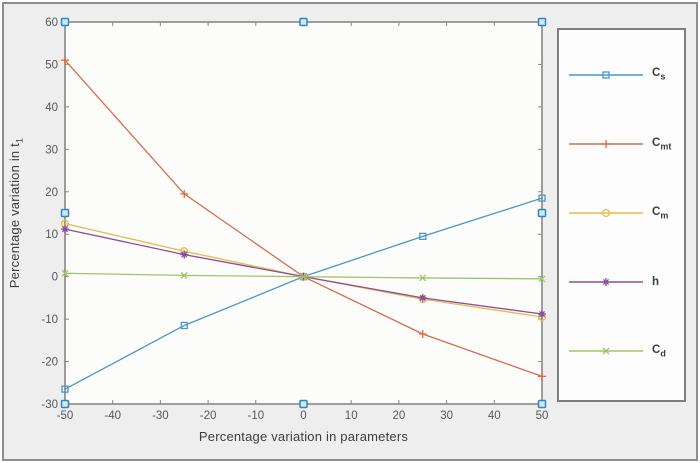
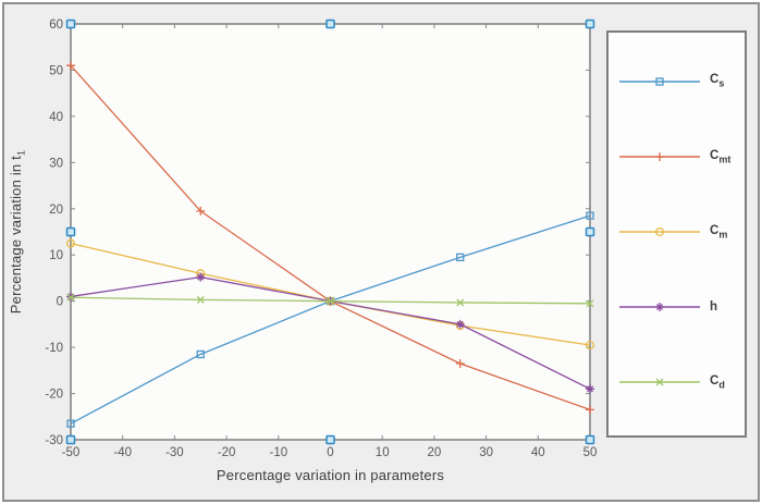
h/-50: 11 -> 1
h/50: -9 -> -19
